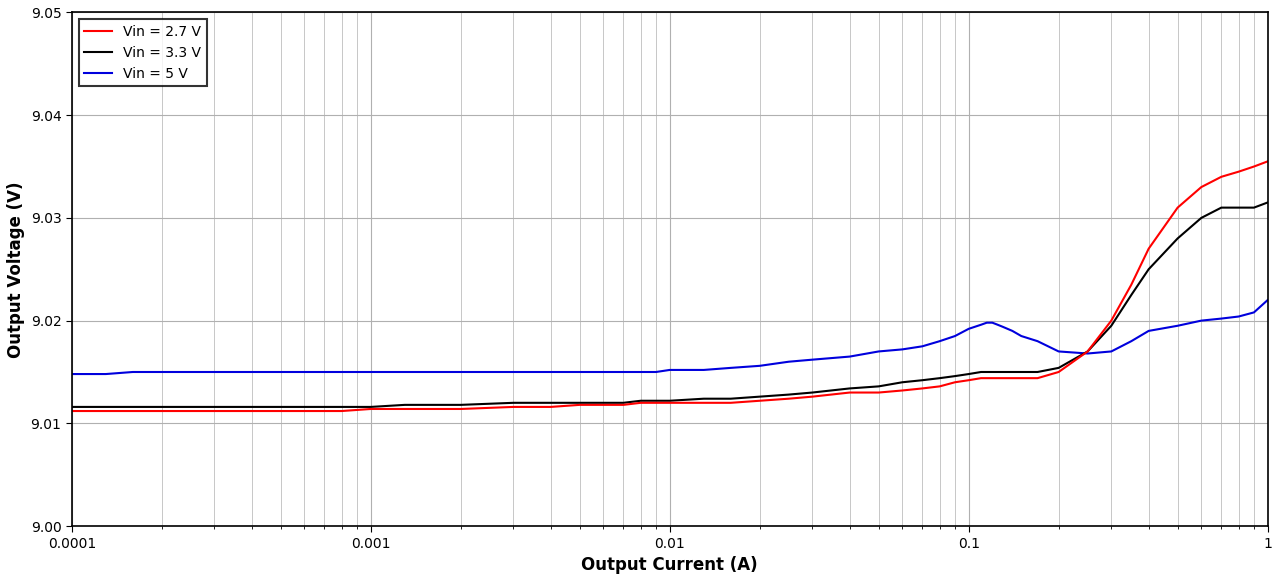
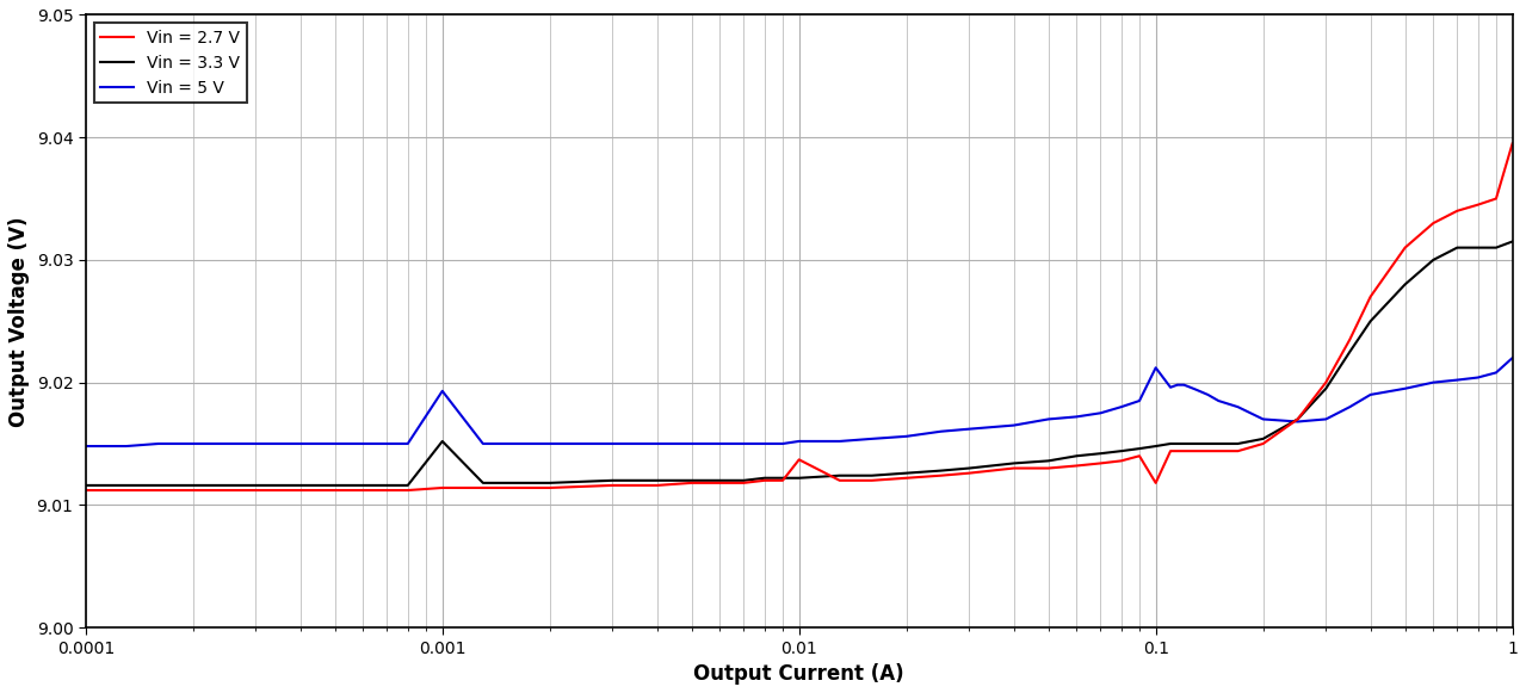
Vin = 3.3 V/0.001: 9.0116 -> 9.0152
Vin = 5 V/0.001: 9.0150 -> 9.0193
Vin = 2.7 V/0.01: 9.0120 -> 9.0137
Vin = 2.7 V/0.1: 9.0142 -> 9.0118
Vin = 5 V/0.1: 9.0192 -> 9.0212
Vin = 2.7 V/1: 9.0355 -> 9.0395
